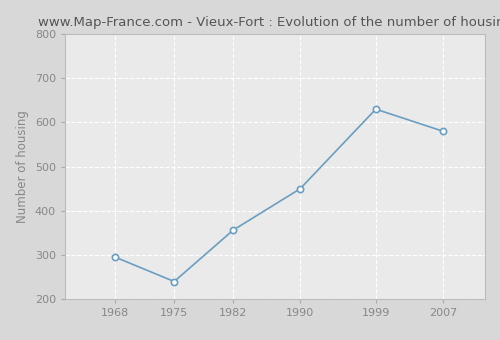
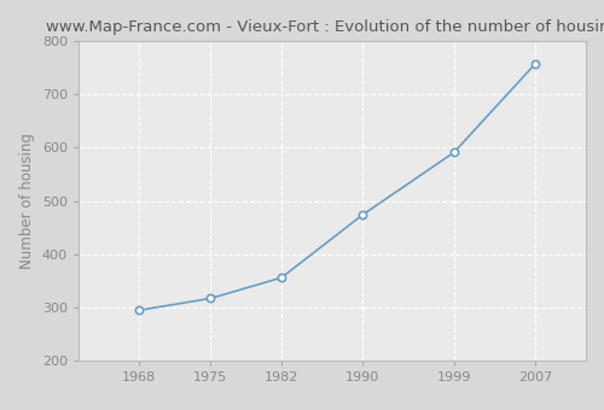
1975: 240 -> 317
1990: 450 -> 474
1999: 630 -> 591
2007: 580 -> 757
